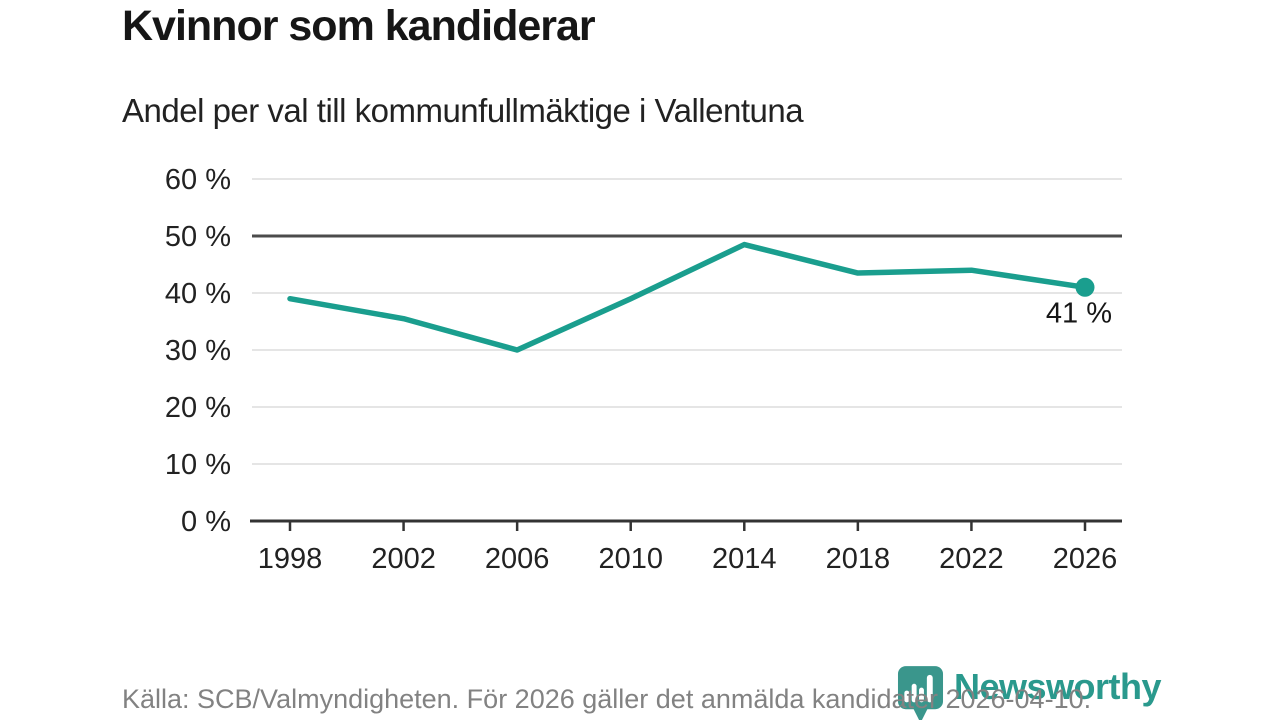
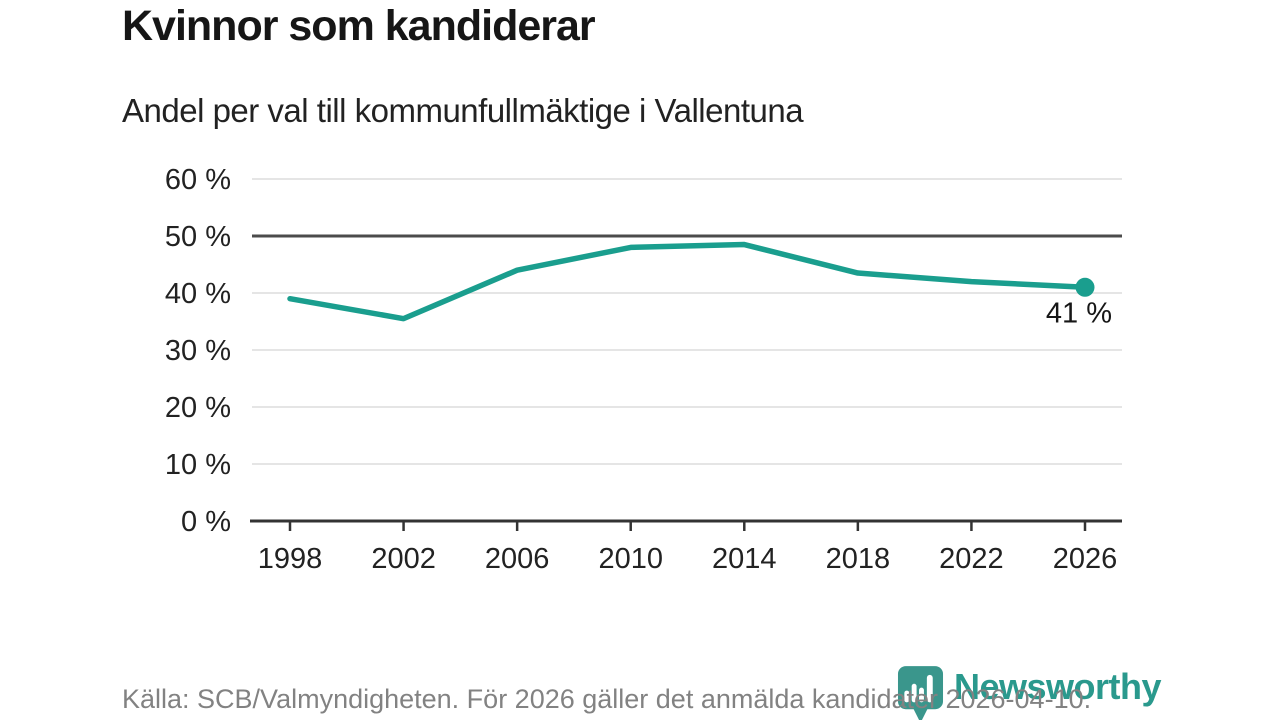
2006: 30% -> 44%
2010: 39% -> 48%
2022: 44% -> 42%
